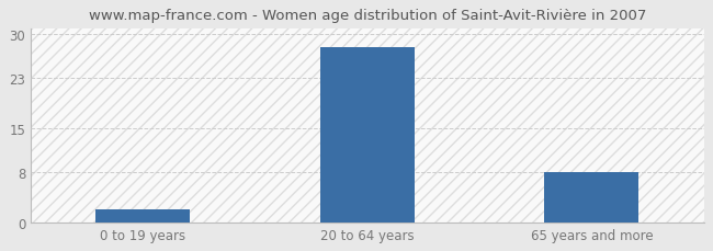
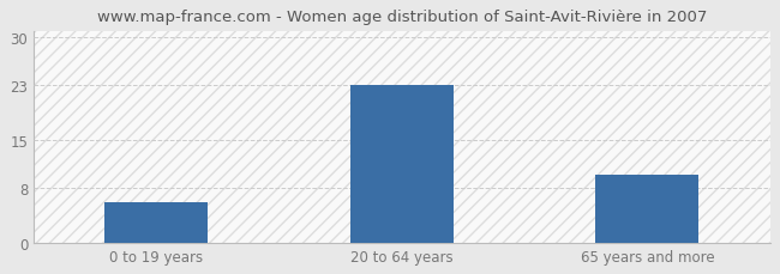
0 to 19 years: 2 -> 6
20 to 64 years: 28 -> 23
65 years and more: 8 -> 10
